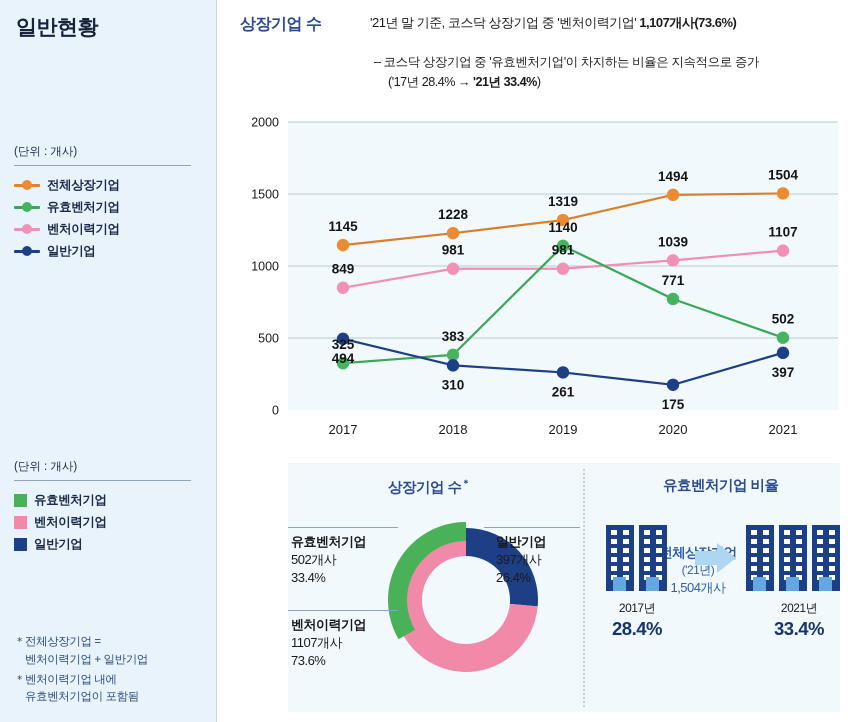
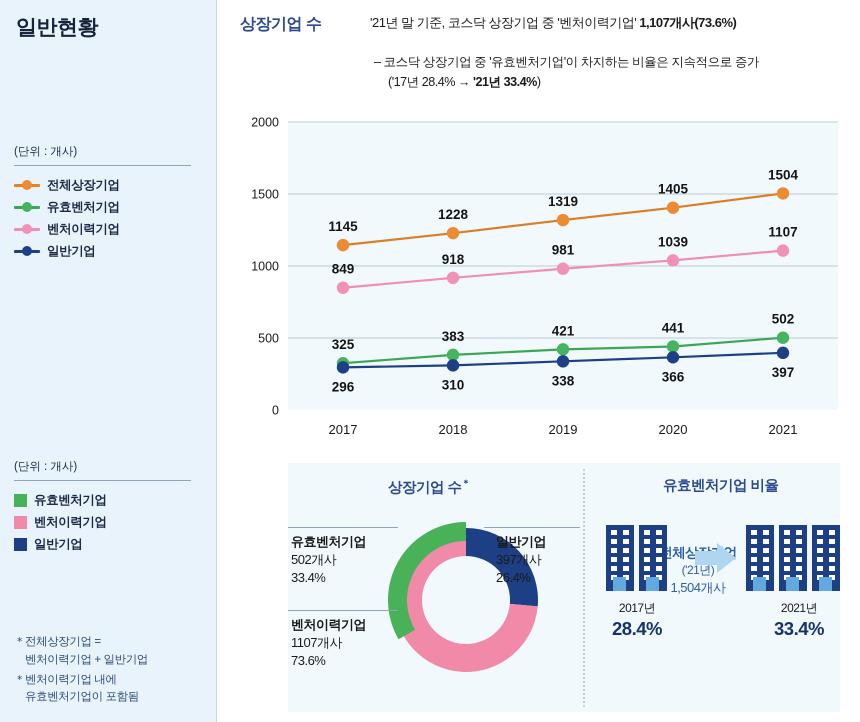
일반기업/2017: 494 -> 296
벤처이력기업/2018: 981 -> 918
유효벤처기업/2019: 1140 -> 421
일반기업/2019: 261 -> 338
전체상장기업/2020: 1494 -> 1405
유효벤처기업/2020: 771 -> 441
일반기업/2020: 175 -> 366
